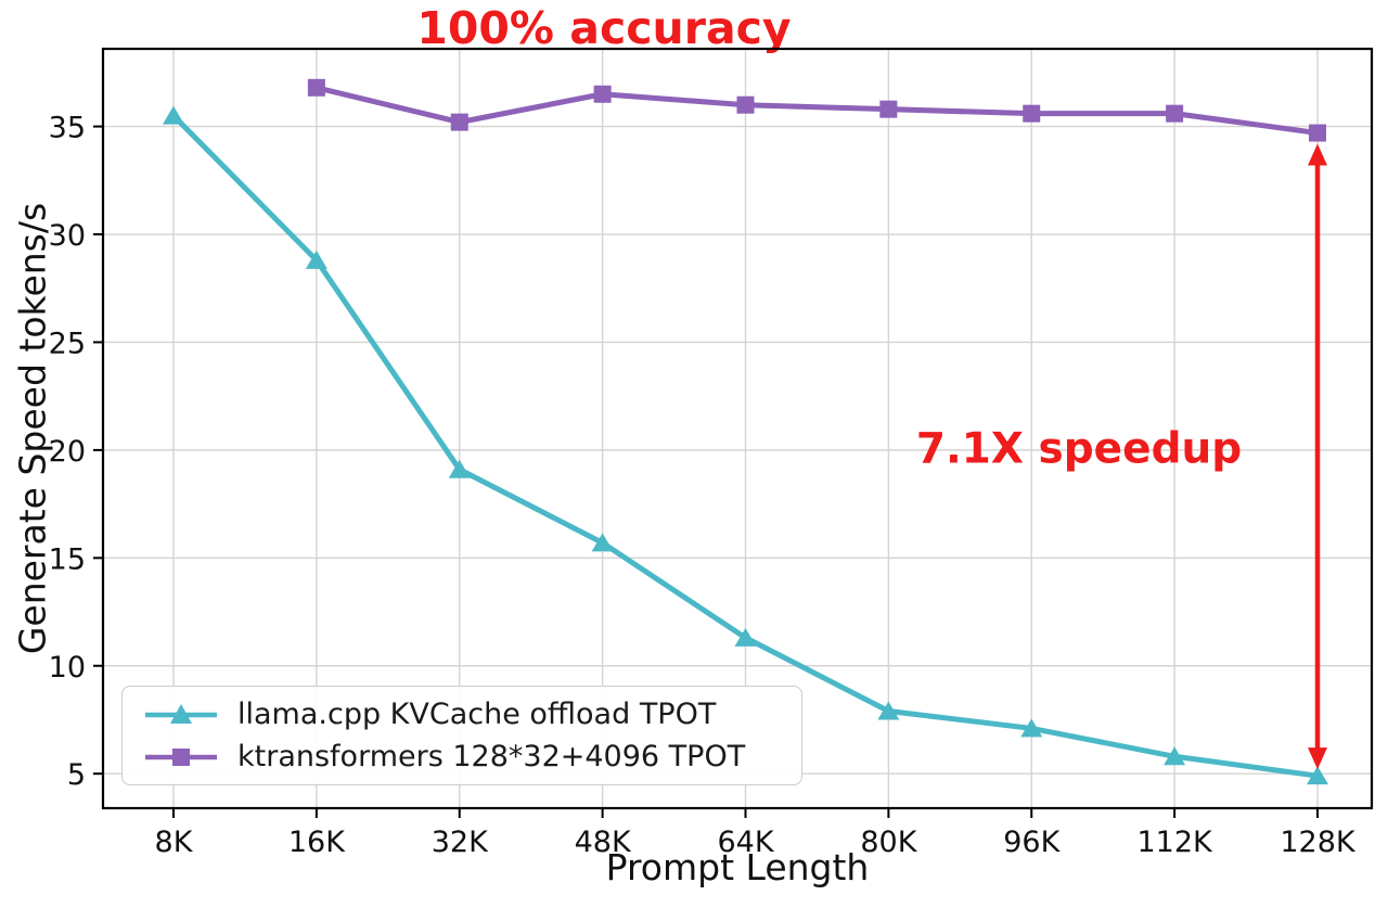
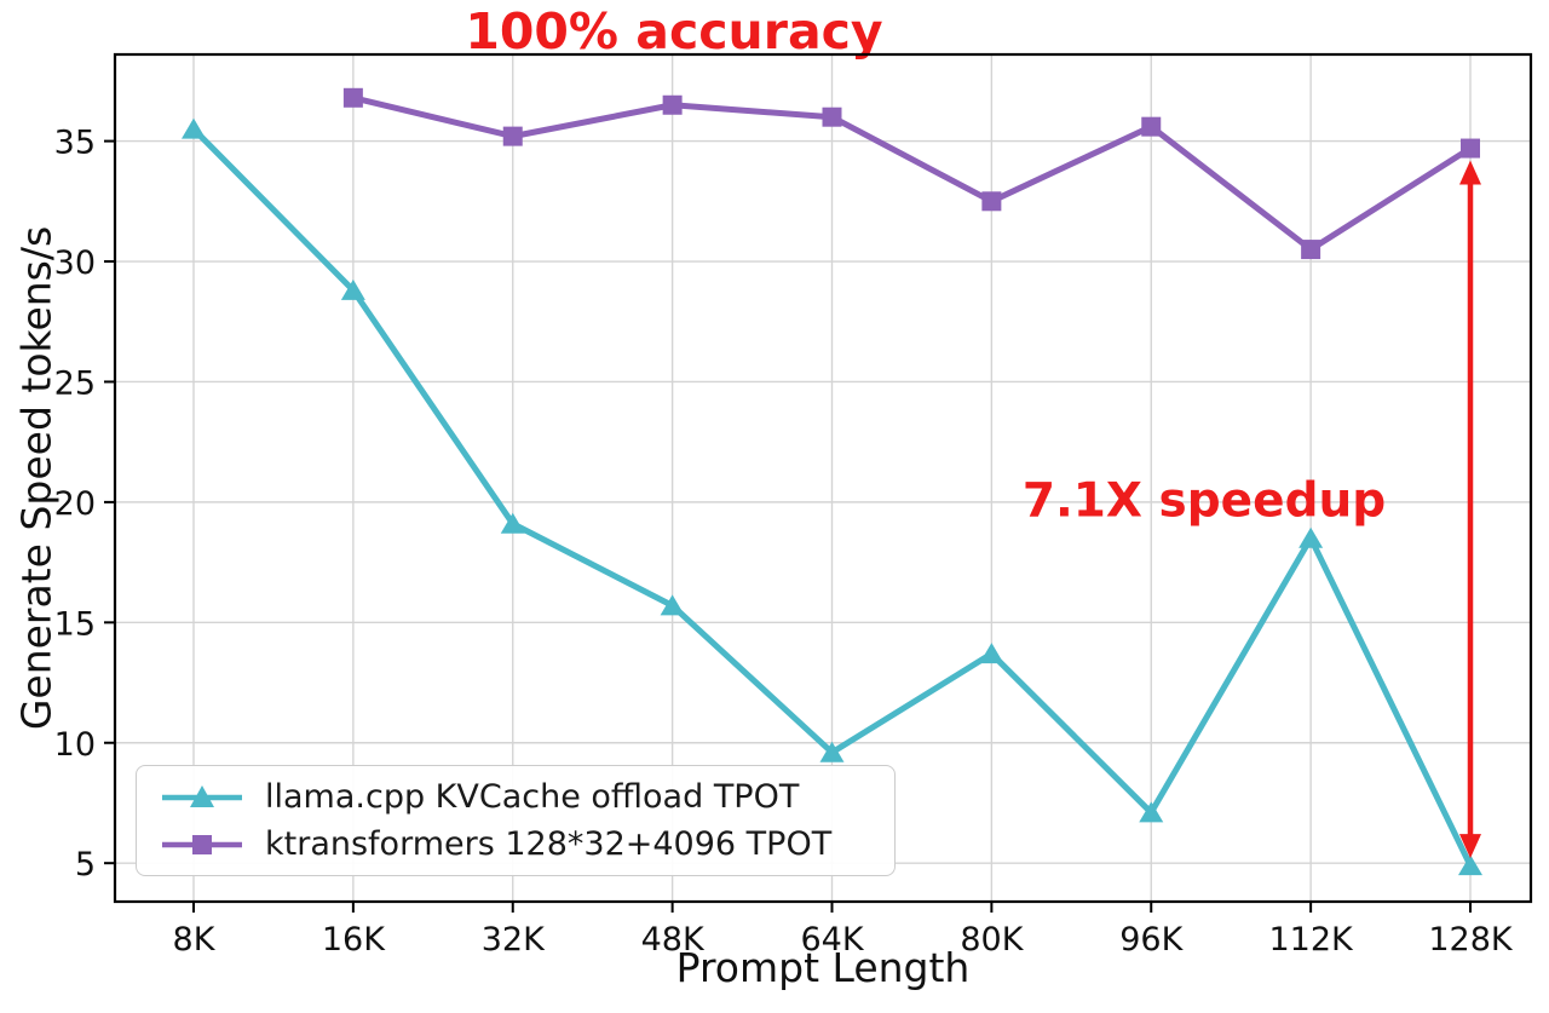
llama.cpp KVCache offload TPOT/64K: 11.3 -> 9.6
llama.cpp KVCache offload TPOT/80K: 7.9 -> 13.7
ktransformers 128*32+4096 TPOT/80K: 35.8 -> 32.5
llama.cpp KVCache offload TPOT/112K: 5.8 -> 18.5
ktransformers 128*32+4096 TPOT/112K: 35.6 -> 30.5
